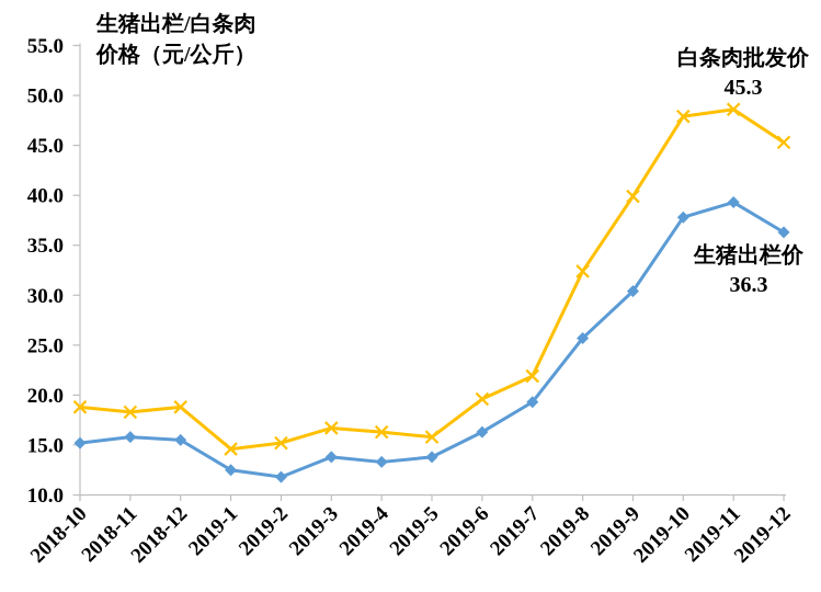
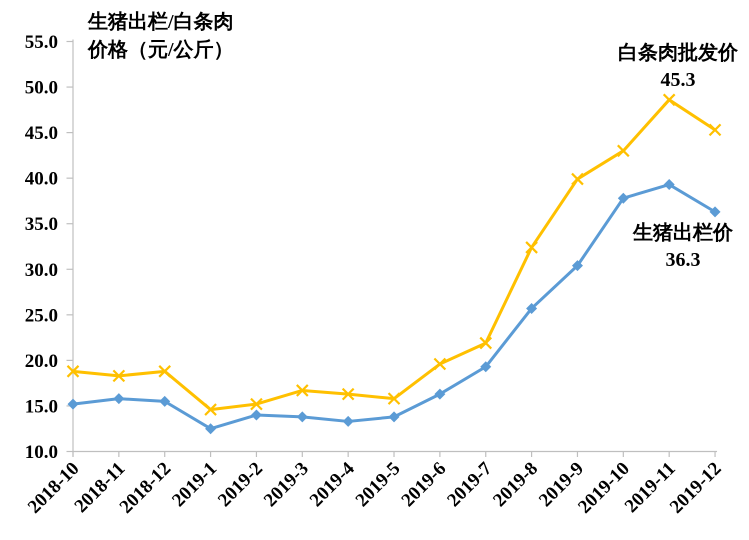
生猪出栏价/2019-2: 12 -> 14
白条肉批发价/2019-10: 48 -> 43
